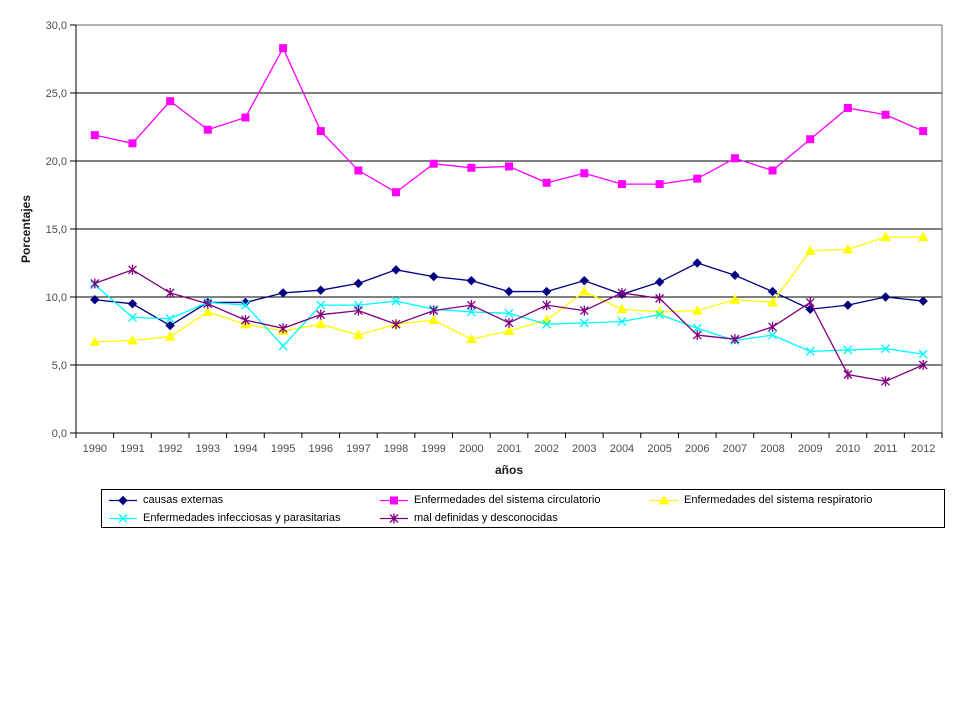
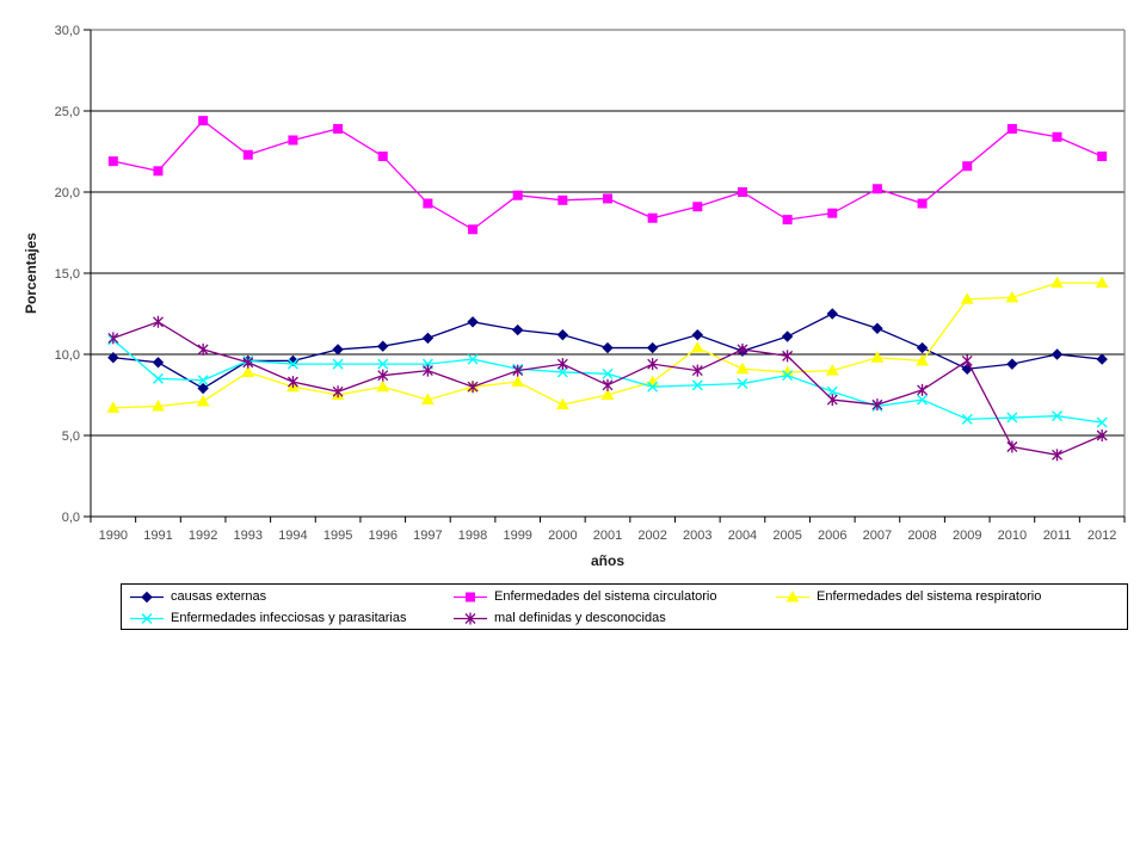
Enfermedades del sistema circulatorio/1995: 28,3 -> 23,9
Enfermedades infecciosas y parasitarias/1995: 6,4 -> 9,4
Enfermedades del sistema circulatorio/2004: 18,3 -> 20,0
